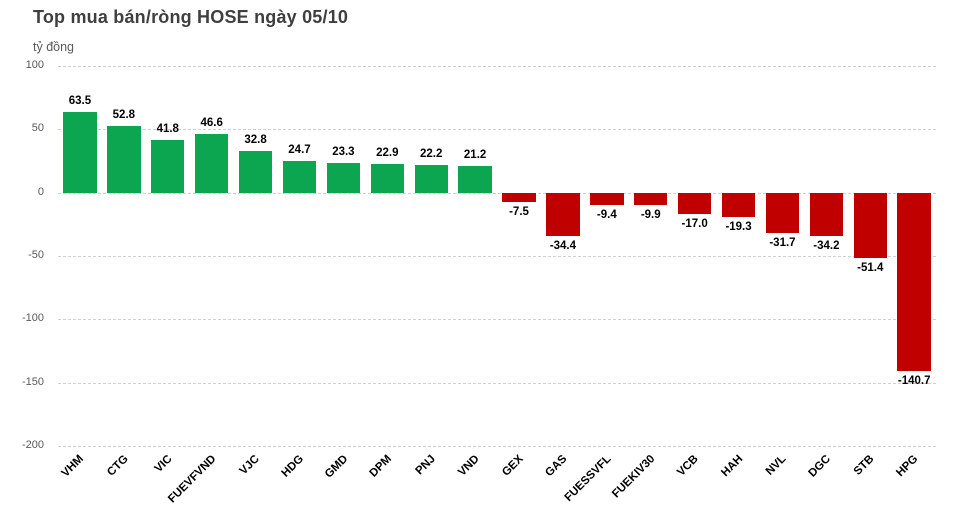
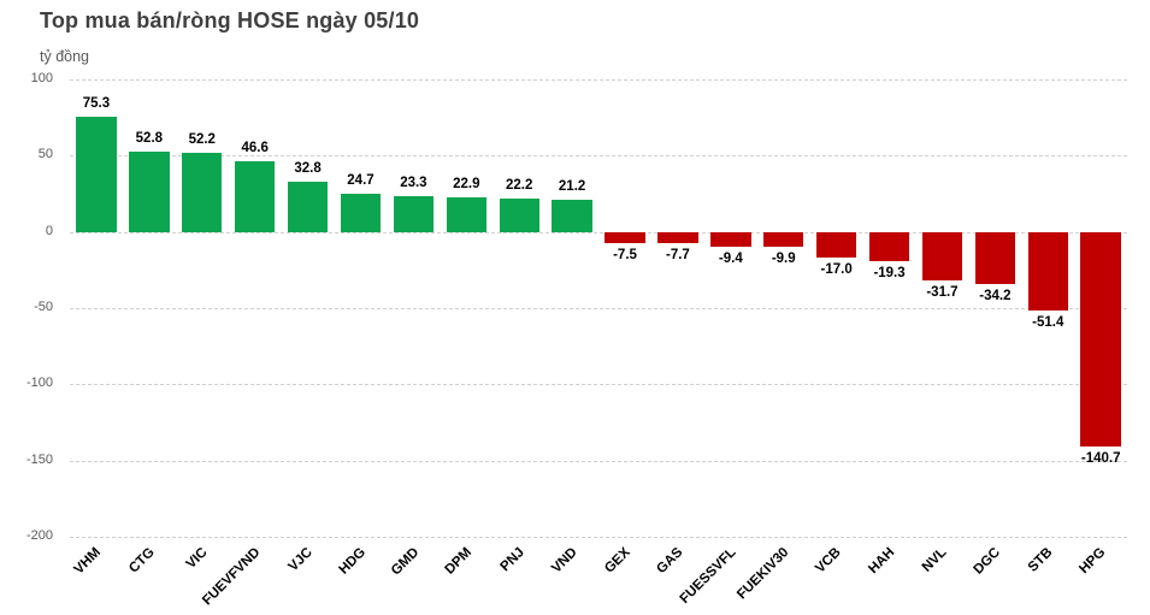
VHM: 63.5 -> 75.3
VIC: 41.8 -> 52.2
GAS: -34.4 -> -7.7
